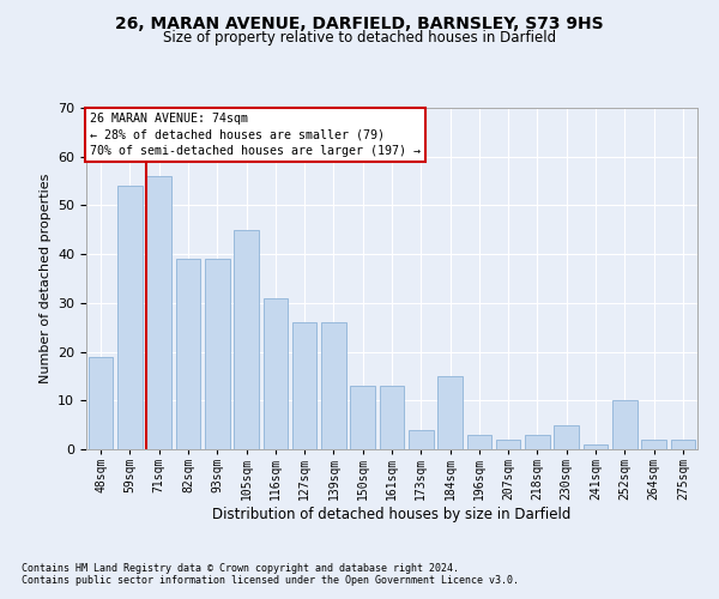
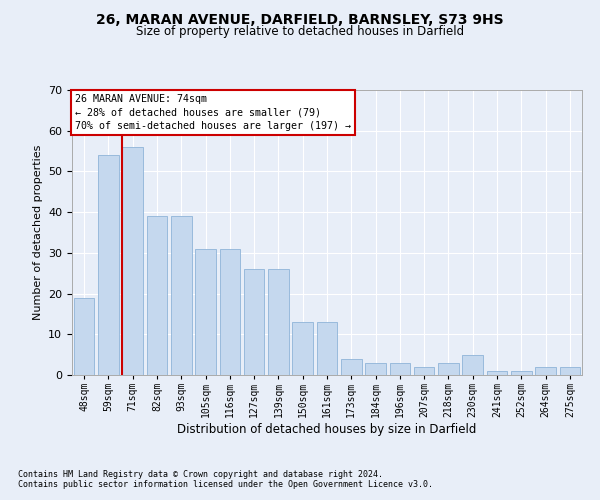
105sqm: 45 -> 31
184sqm: 15 -> 3
252sqm: 10 -> 1
